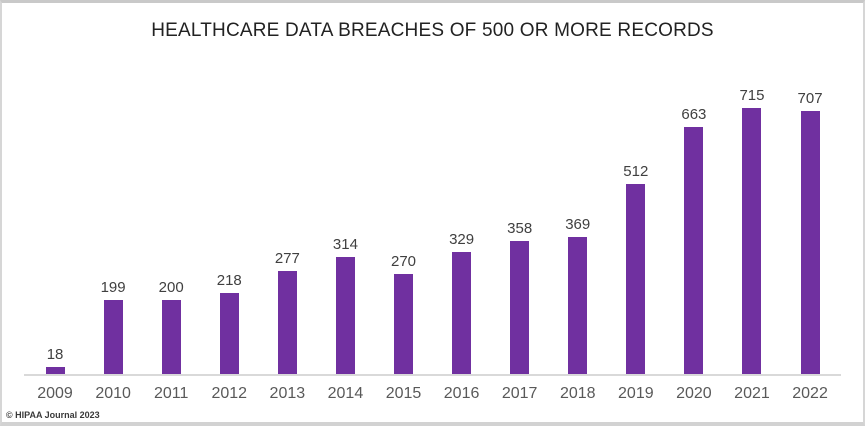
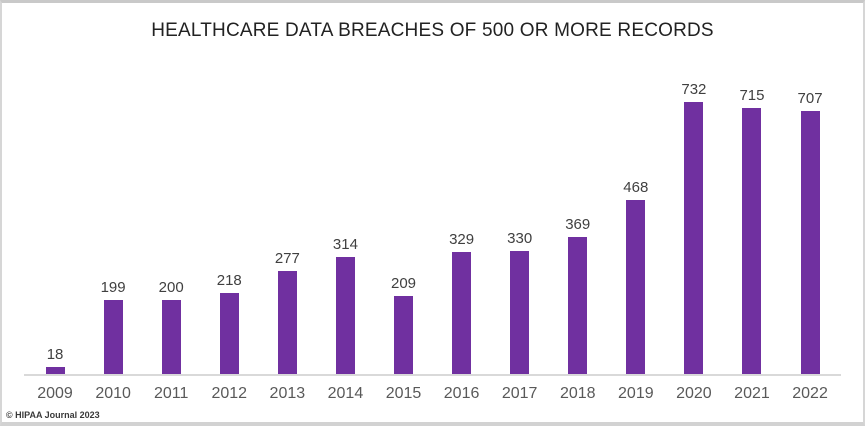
2015: 270 -> 209
2017: 358 -> 330
2019: 512 -> 468
2020: 663 -> 732
